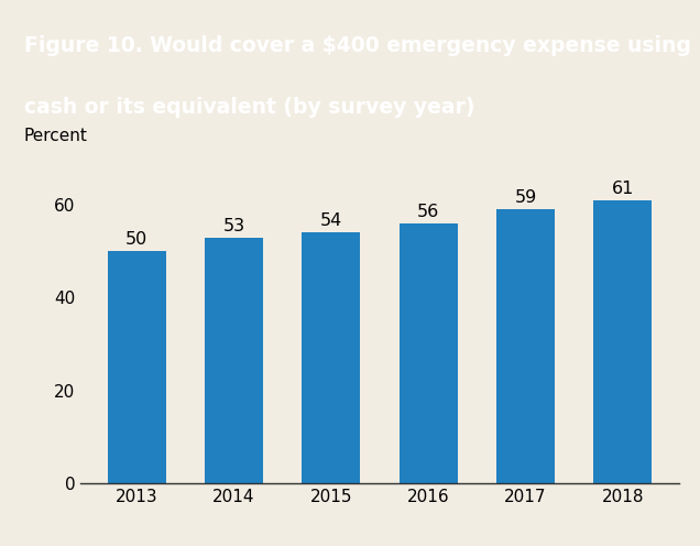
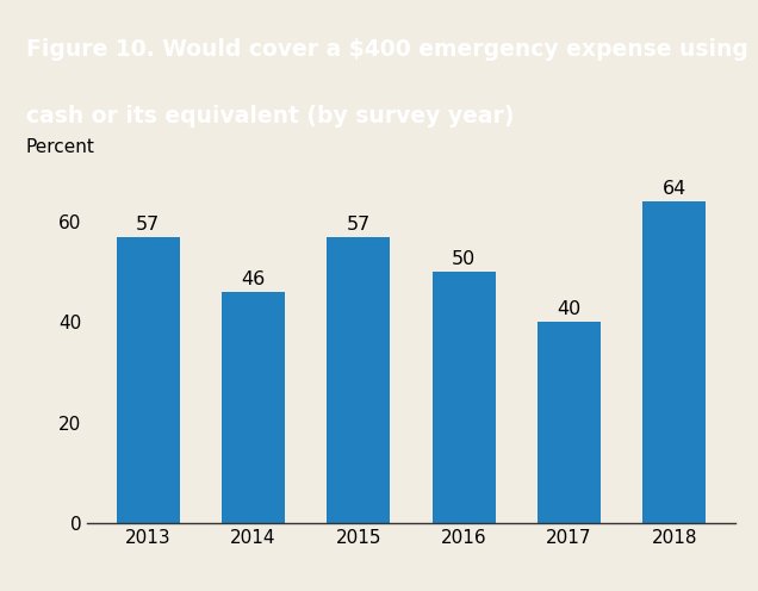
2013: 50 -> 57
2014: 53 -> 46
2015: 54 -> 57
2016: 56 -> 50
2017: 59 -> 40
2018: 61 -> 64
